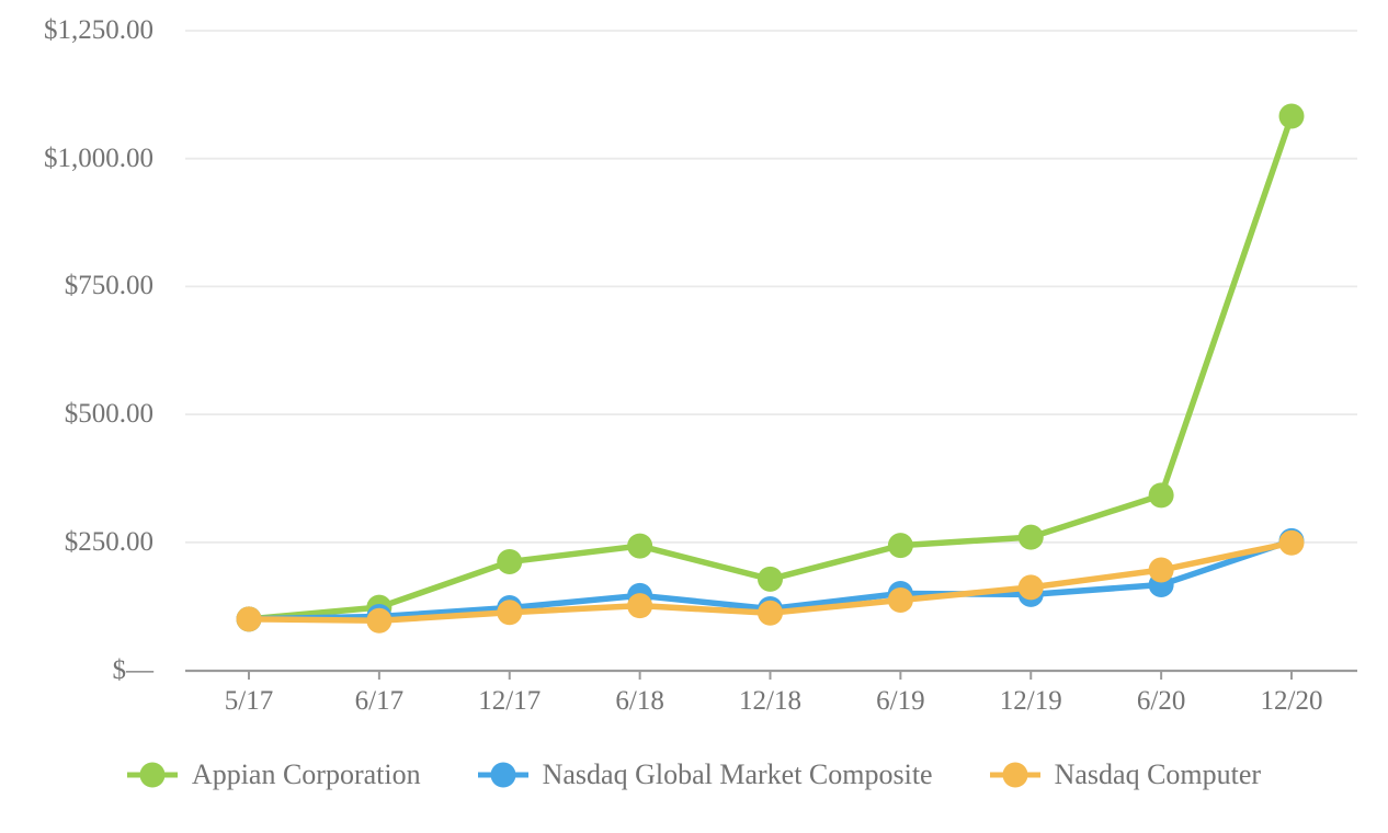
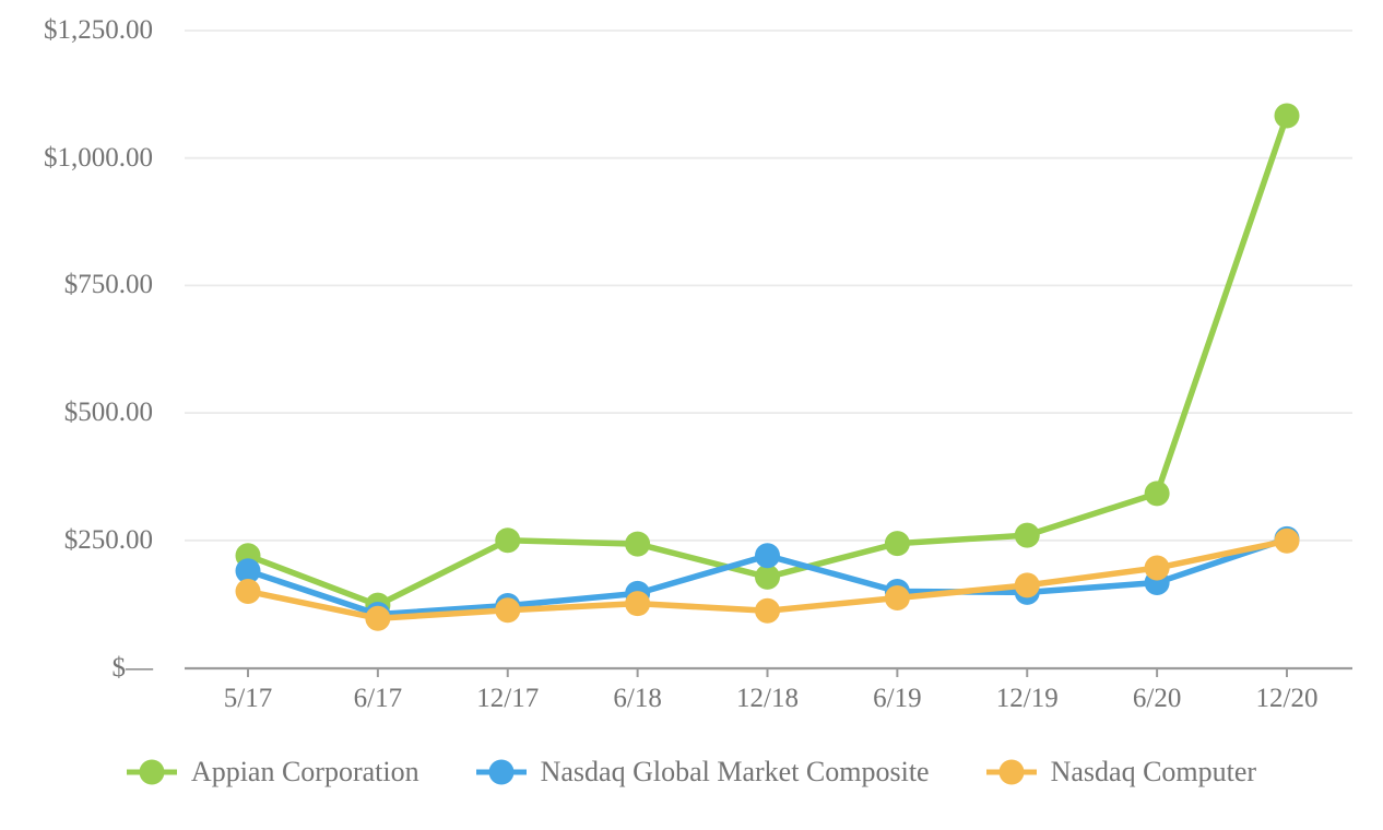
Appian Corporation/5/17: $100 -> $220
Nasdaq Global Market Composite/5/17: $100 -> $190
Nasdaq Computer/5/17: $100 -> $150
Appian Corporation/12/17: $210 -> $250
Nasdaq Global Market Composite/12/18: $120 -> $220
